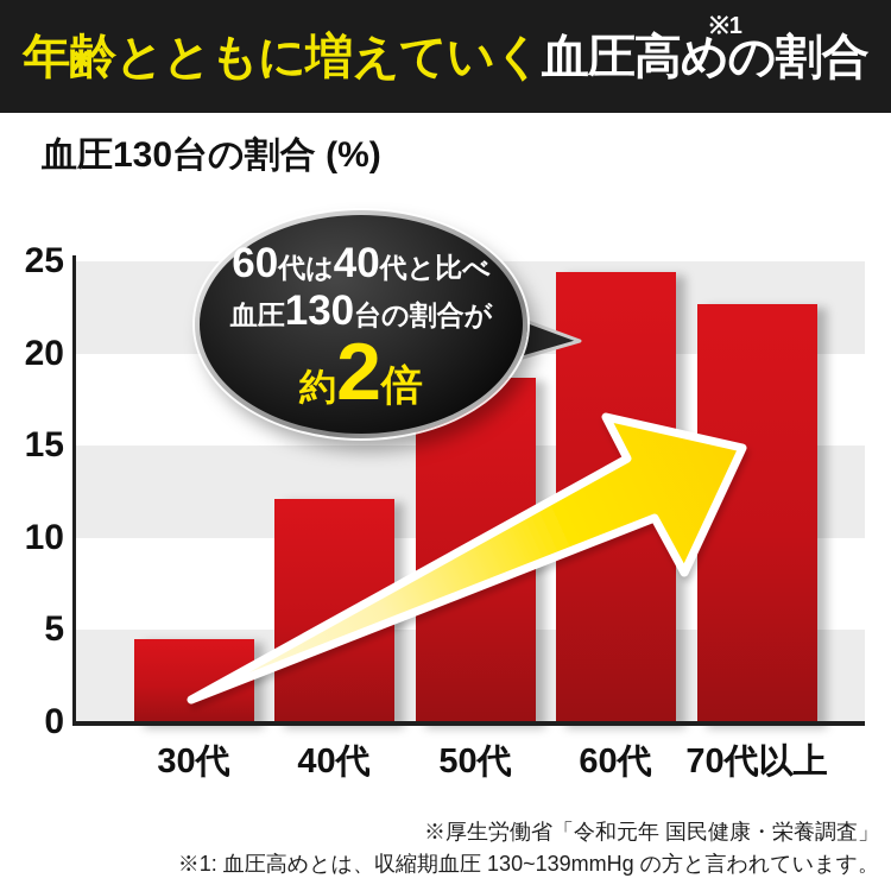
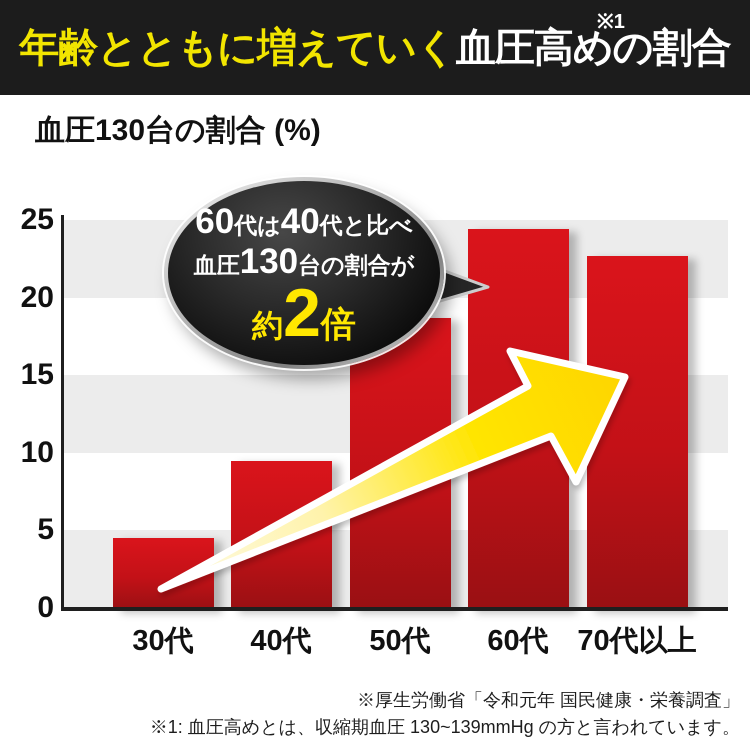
40代: 12.1 -> 9.5
